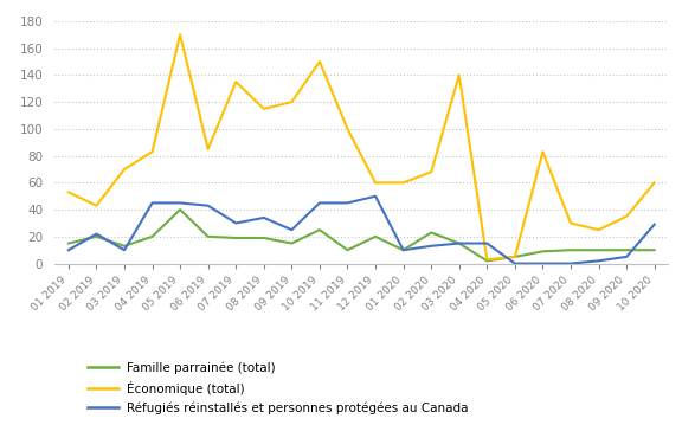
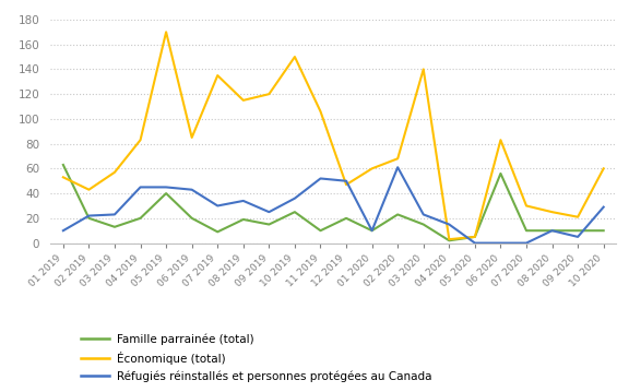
Famille parrainée (total)/01 2019: 15 -> 63
Économique (total)/03 2019: 70 -> 57
Réfugiés réinstallés et personnes protégées au Canada/03 2019: 10 -> 23
Famille parrainée (total)/07 2019: 19 -> 9
Réfugiés réinstallés et personnes protégées au Canada/10 2019: 45 -> 36
Économique (total)/11 2019: 100 -> 106
Réfugiés réinstallés et personnes protégées au Canada/11 2019: 45 -> 52
Économique (total)/12 2019: 60 -> 47
Réfugiés réinstallés et personnes protégées au Canada/02 2020: 13 -> 61
Réfugiés réinstallés et personnes protégées au Canada/03 2020: 15 -> 23
Famille parrainée (total)/06 2020: 9 -> 56
Réfugiés réinstallés et personnes protégées au Canada/08 2020: 2 -> 10
Économique (total)/09 2020: 35 -> 21
